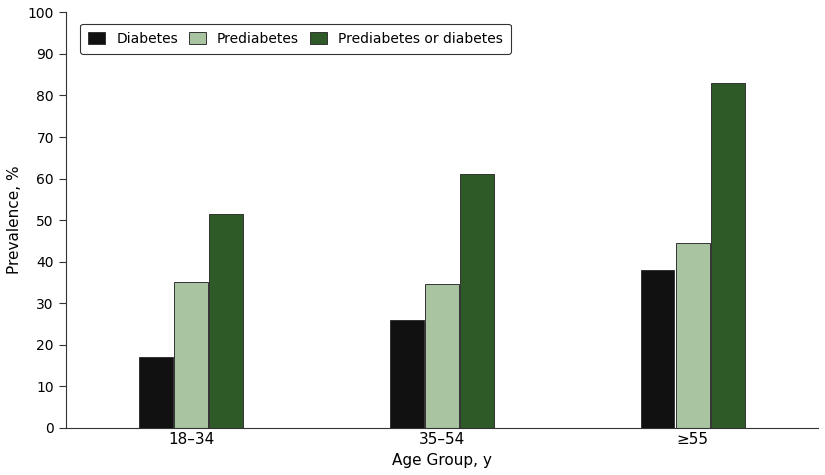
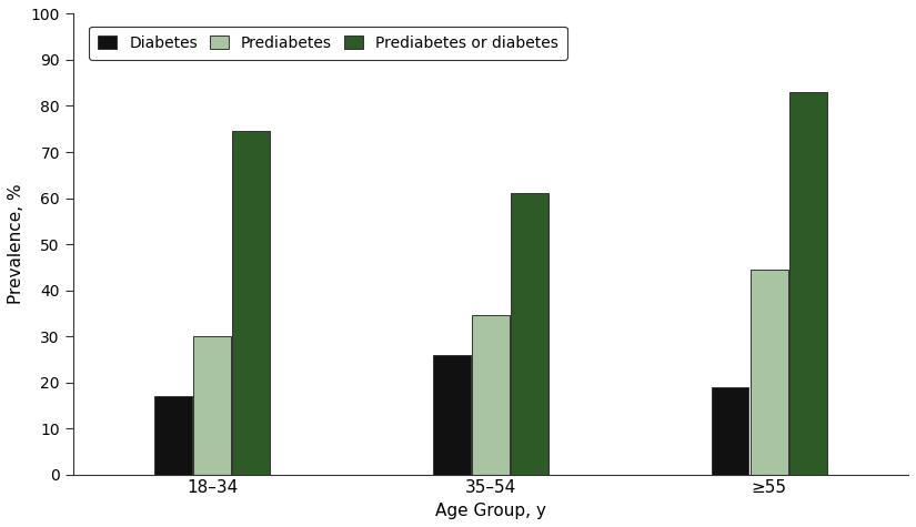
Prediabetes/18–34: 35.0 -> 30.0
Prediabetes or diabetes/18–34: 51.5 -> 74.5
Diabetes/≥55: 38 -> 19
